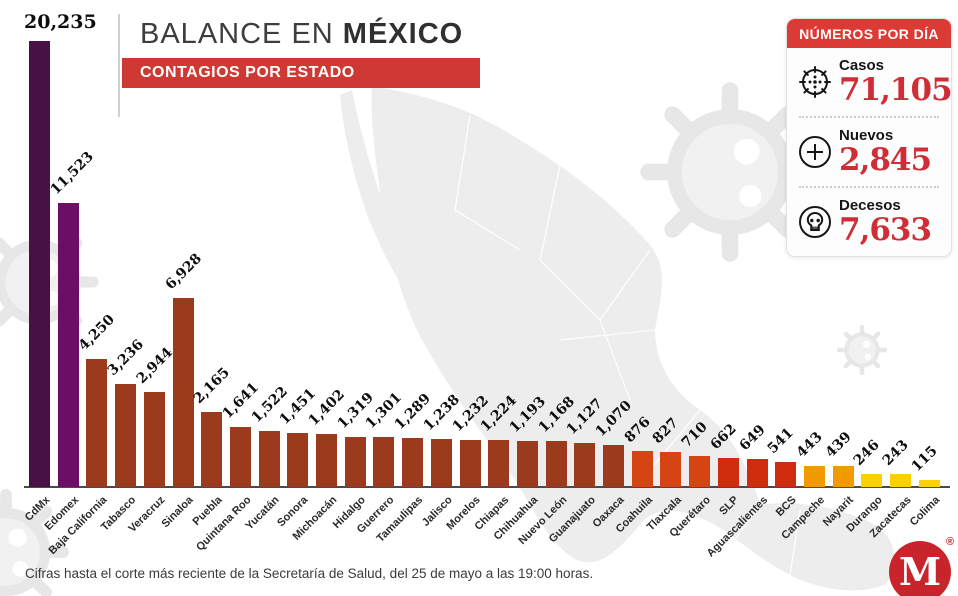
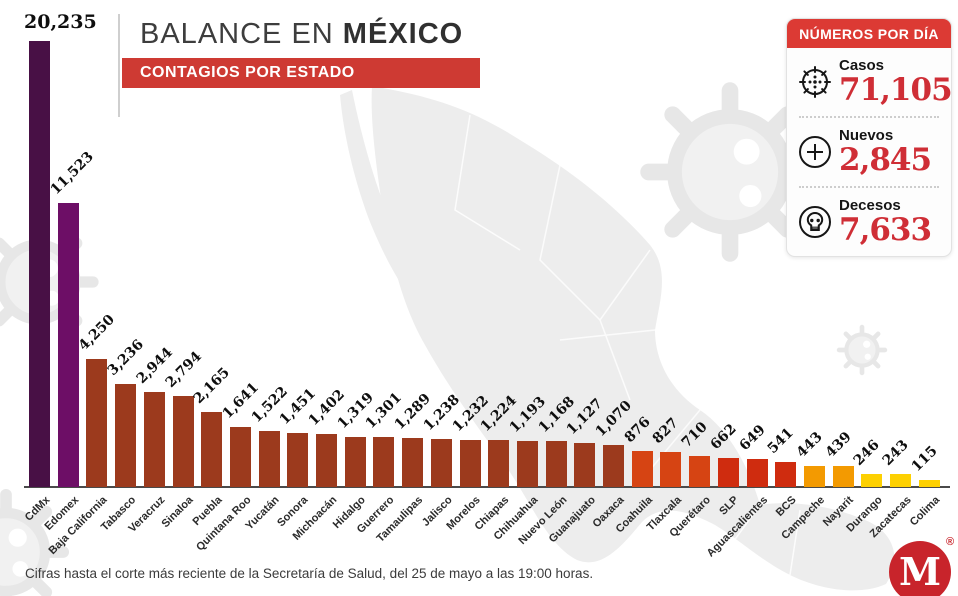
Sinaloa: 6,928 -> 2,794
